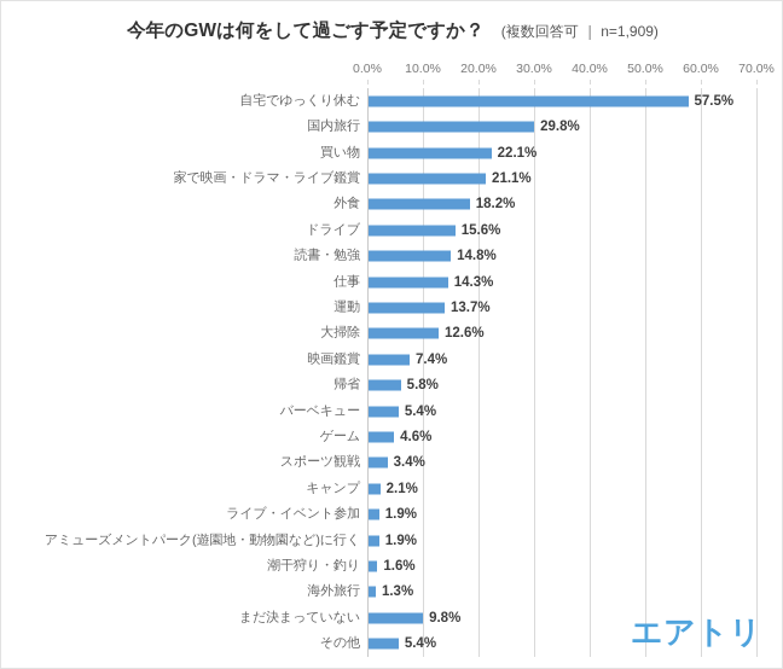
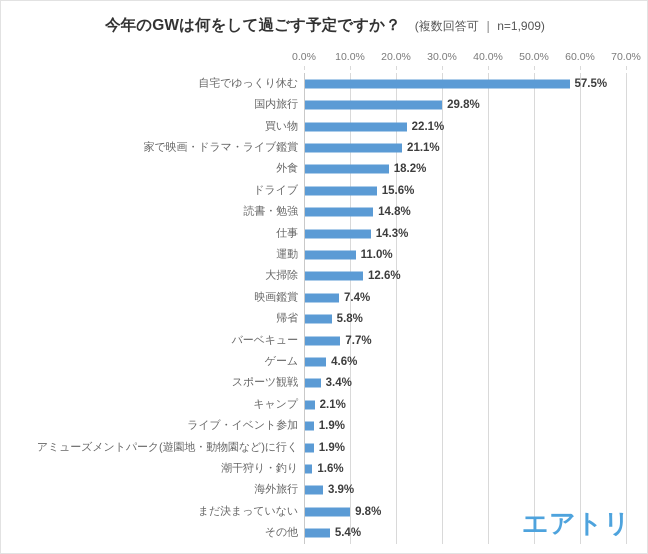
運動: 13.7% -> 11.0%
バーベキュー: 5.4% -> 7.7%
海外旅行: 1.3% -> 3.9%
